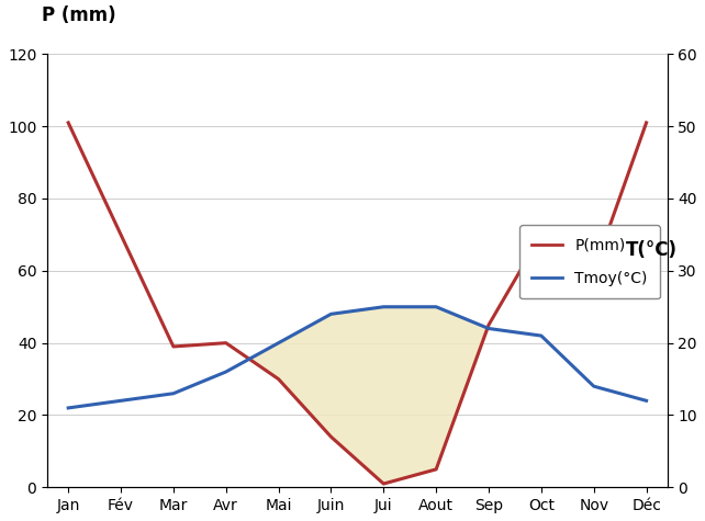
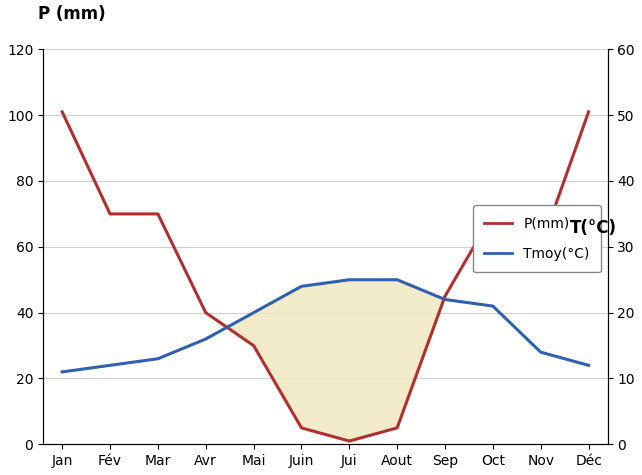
P(mm)/Mar: 39 -> 70
P(mm)/Juin: 14 -> 5
